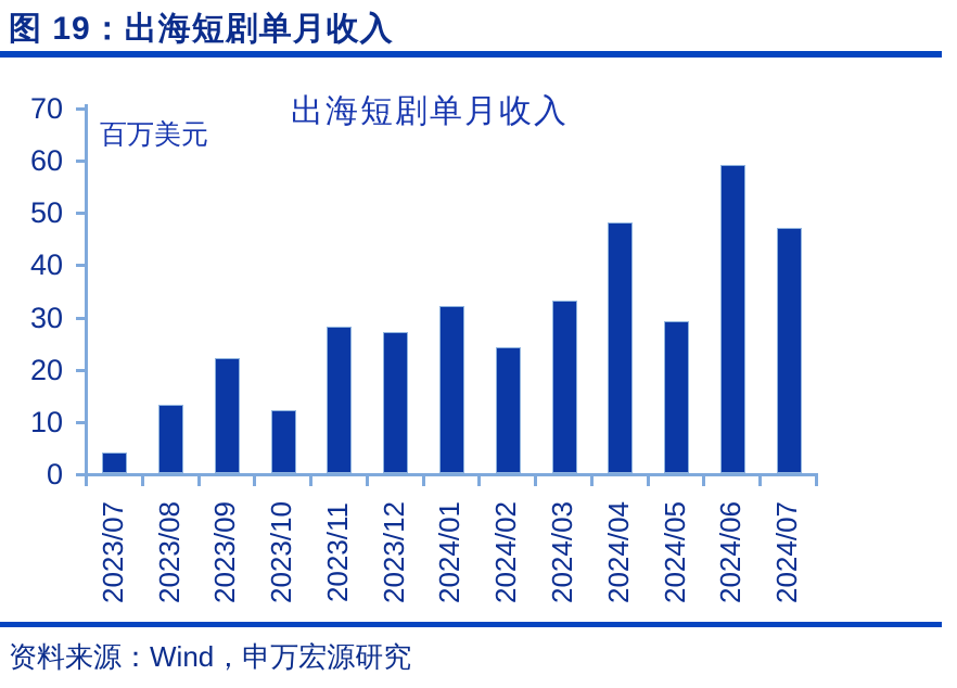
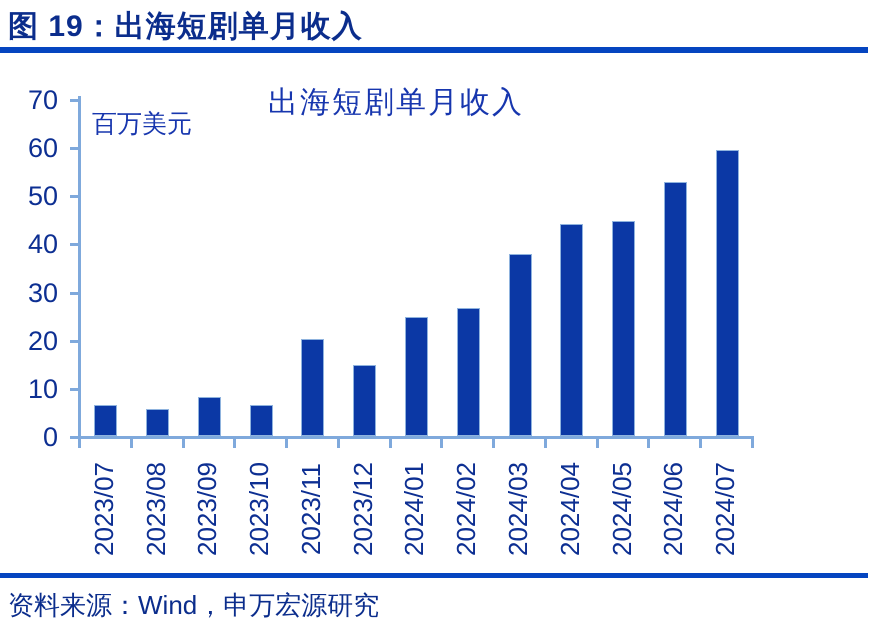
2023/07: 4 -> 6
2023/08: 13 -> 6
2023/09: 22 -> 8
2023/10: 12 -> 6
2023/11: 28 -> 20
2023/12: 27 -> 15
2024/01: 32 -> 25
2024/02: 24 -> 27
2024/03: 33 -> 38
2024/04: 48 -> 44
2024/05: 29 -> 45
2024/06: 59 -> 53
2024/07: 47 -> 59
